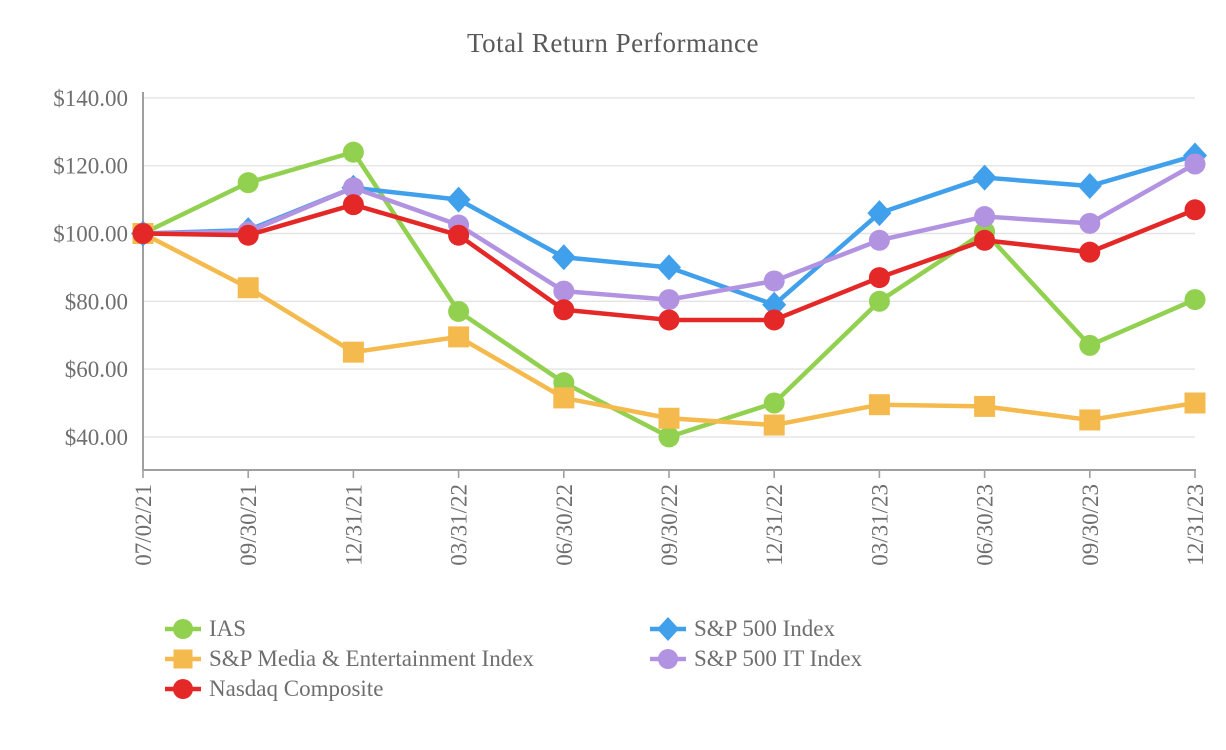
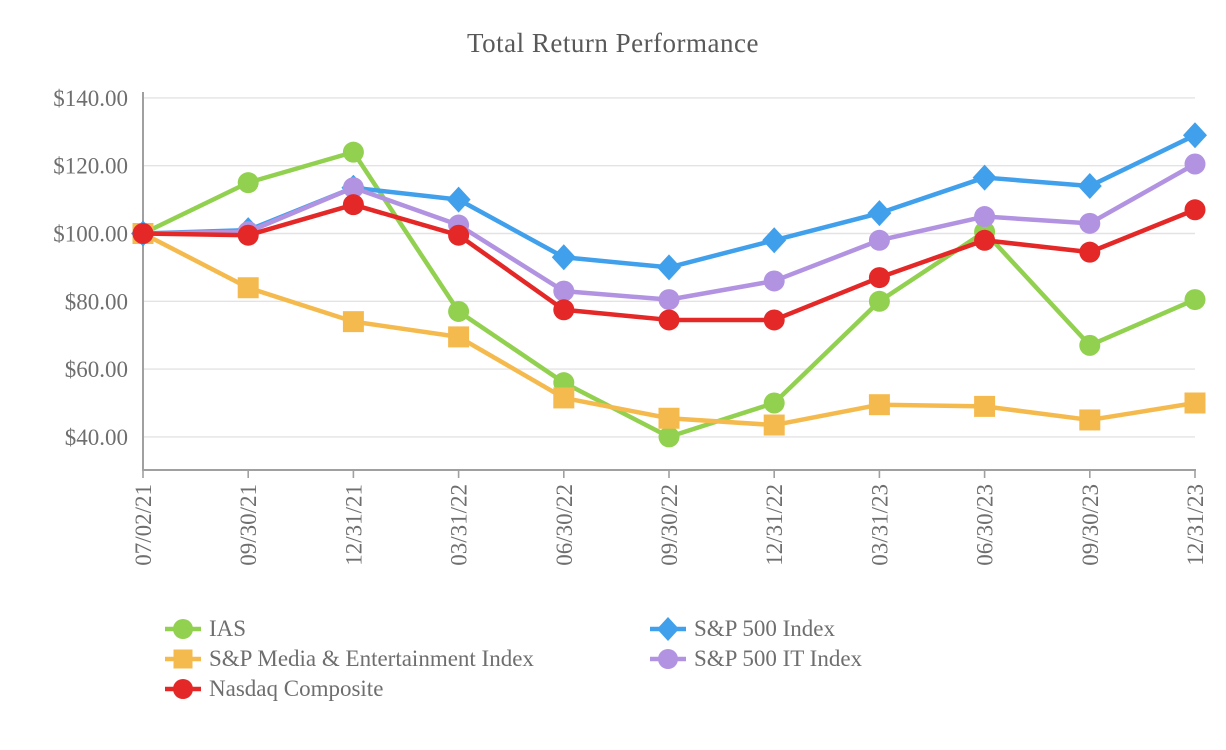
S&P Media & Entertainment Index/12/31/21: $65 -> $74
S&P 500 Index/12/31/22: $79 -> $98
S&P 500 Index/12/31/23: $123 -> $129
